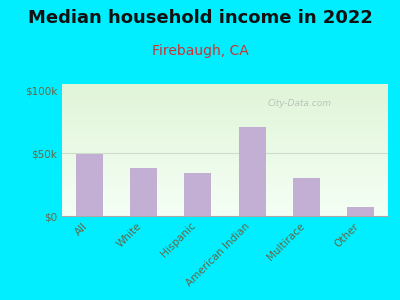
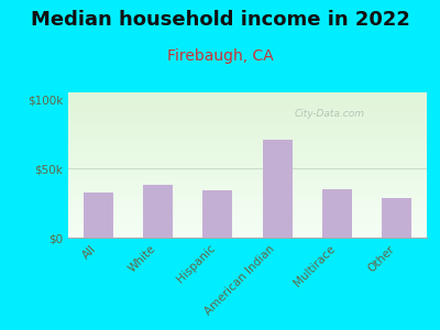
All: $49k -> $33k
Multirace: $30k -> $35k
Other: $7k -> $29k
